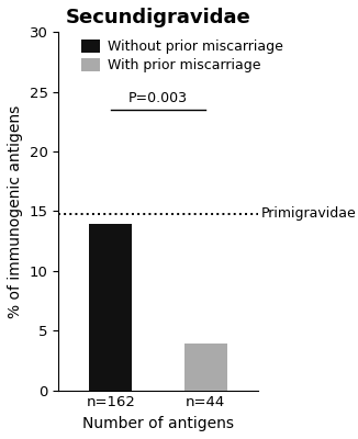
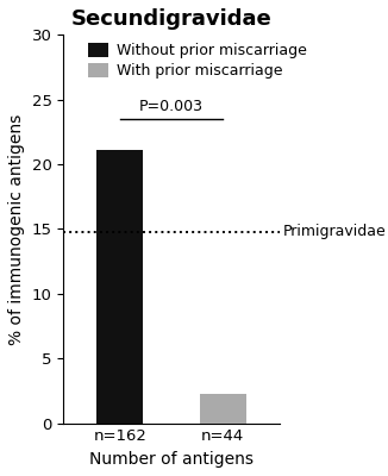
n=162: 13.9 -> 21.1
n=44: 3.9 -> 2.3
